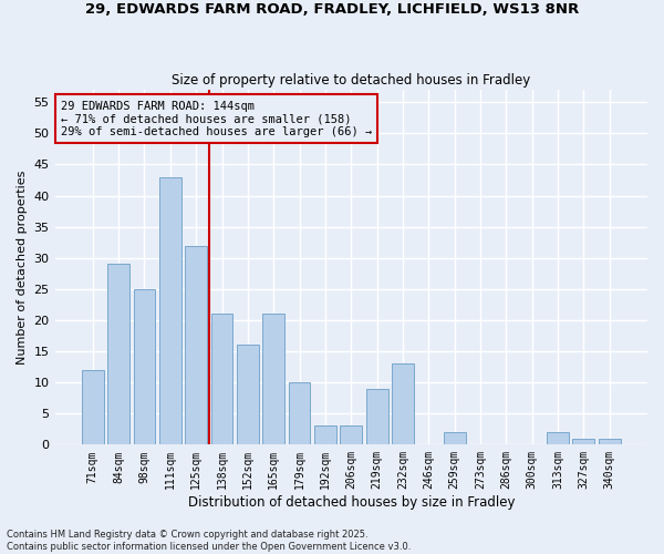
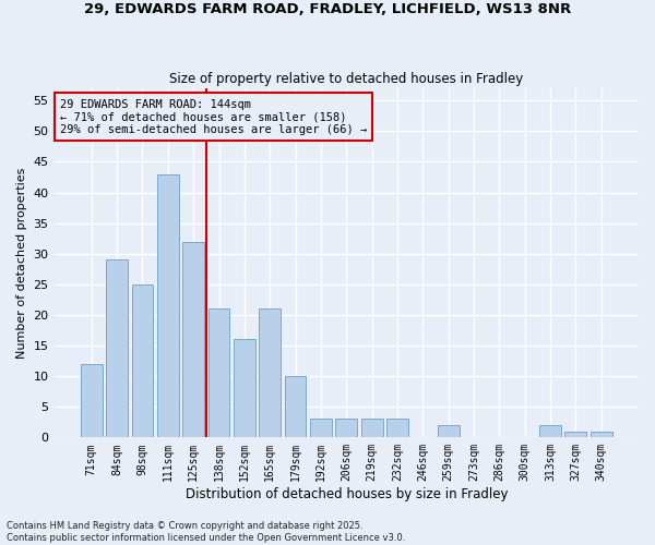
219sqm: 9 -> 3
232sqm: 13 -> 3
